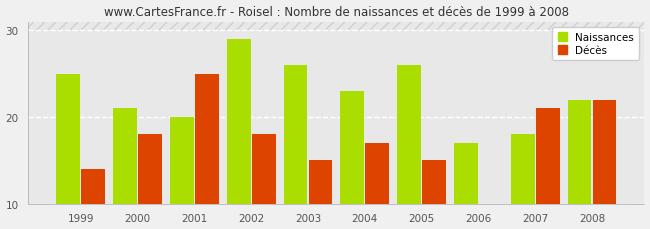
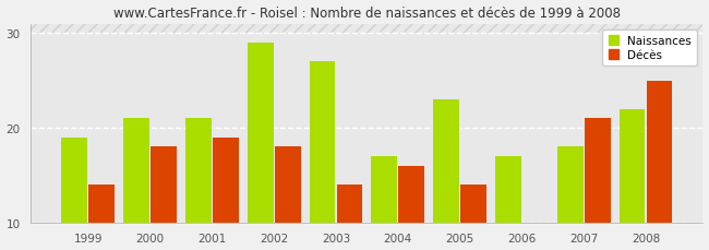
Naissances/1999: 25 -> 19
Naissances/2001: 20 -> 21
Décès/2001: 25 -> 19
Naissances/2003: 26 -> 27
Décès/2003: 15 -> 14
Naissances/2004: 23 -> 17
Décès/2004: 17 -> 16
Naissances/2005: 26 -> 23
Décès/2005: 15 -> 14
Décès/2008: 22 -> 25
